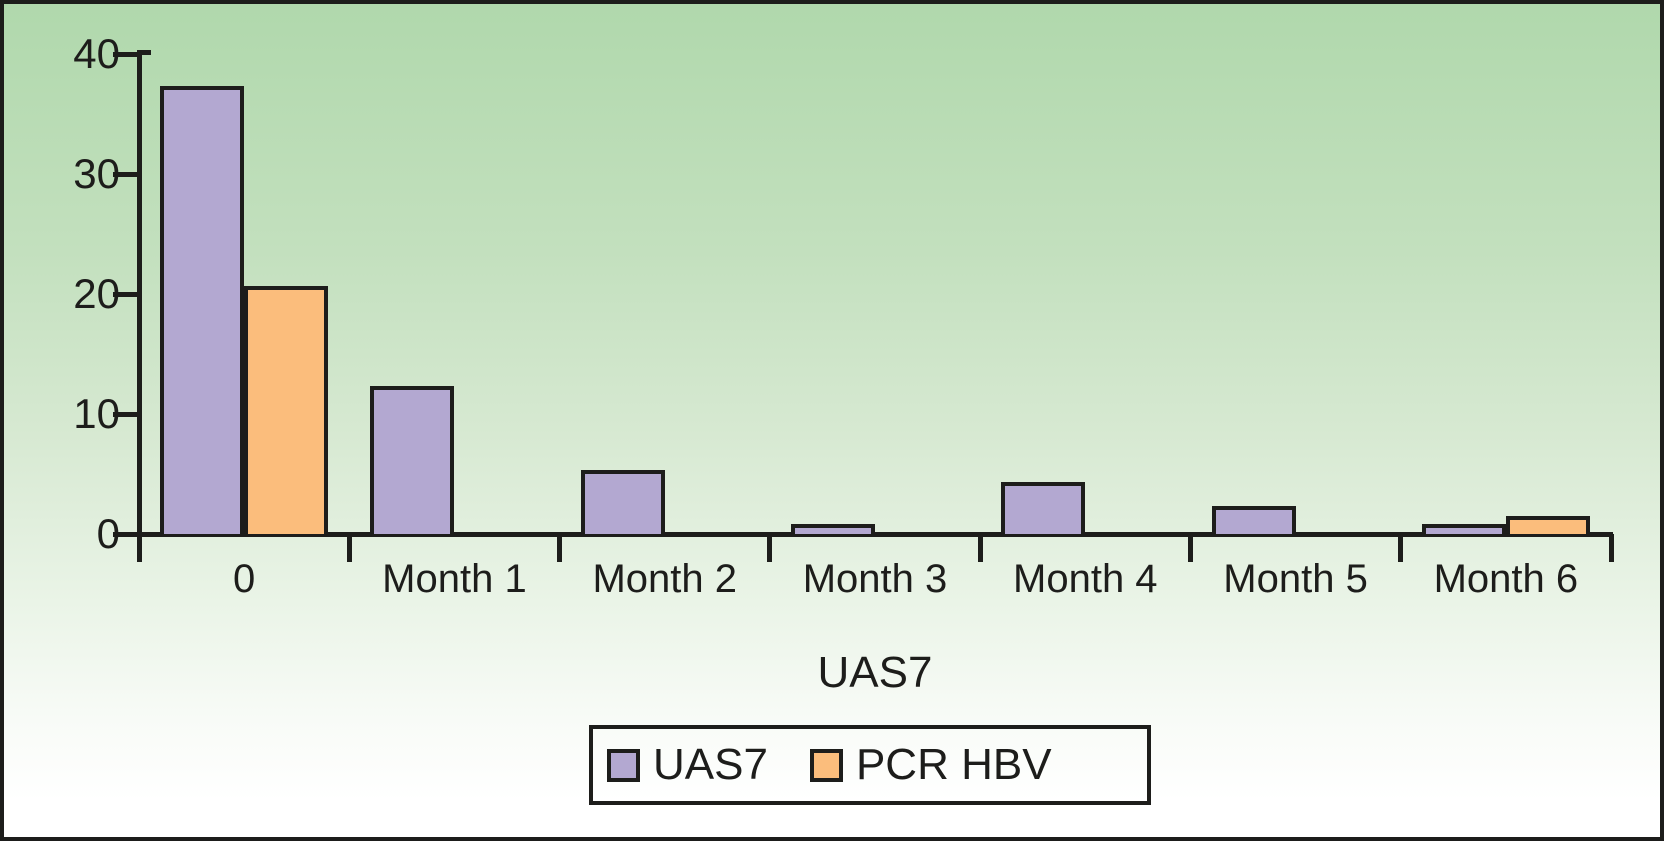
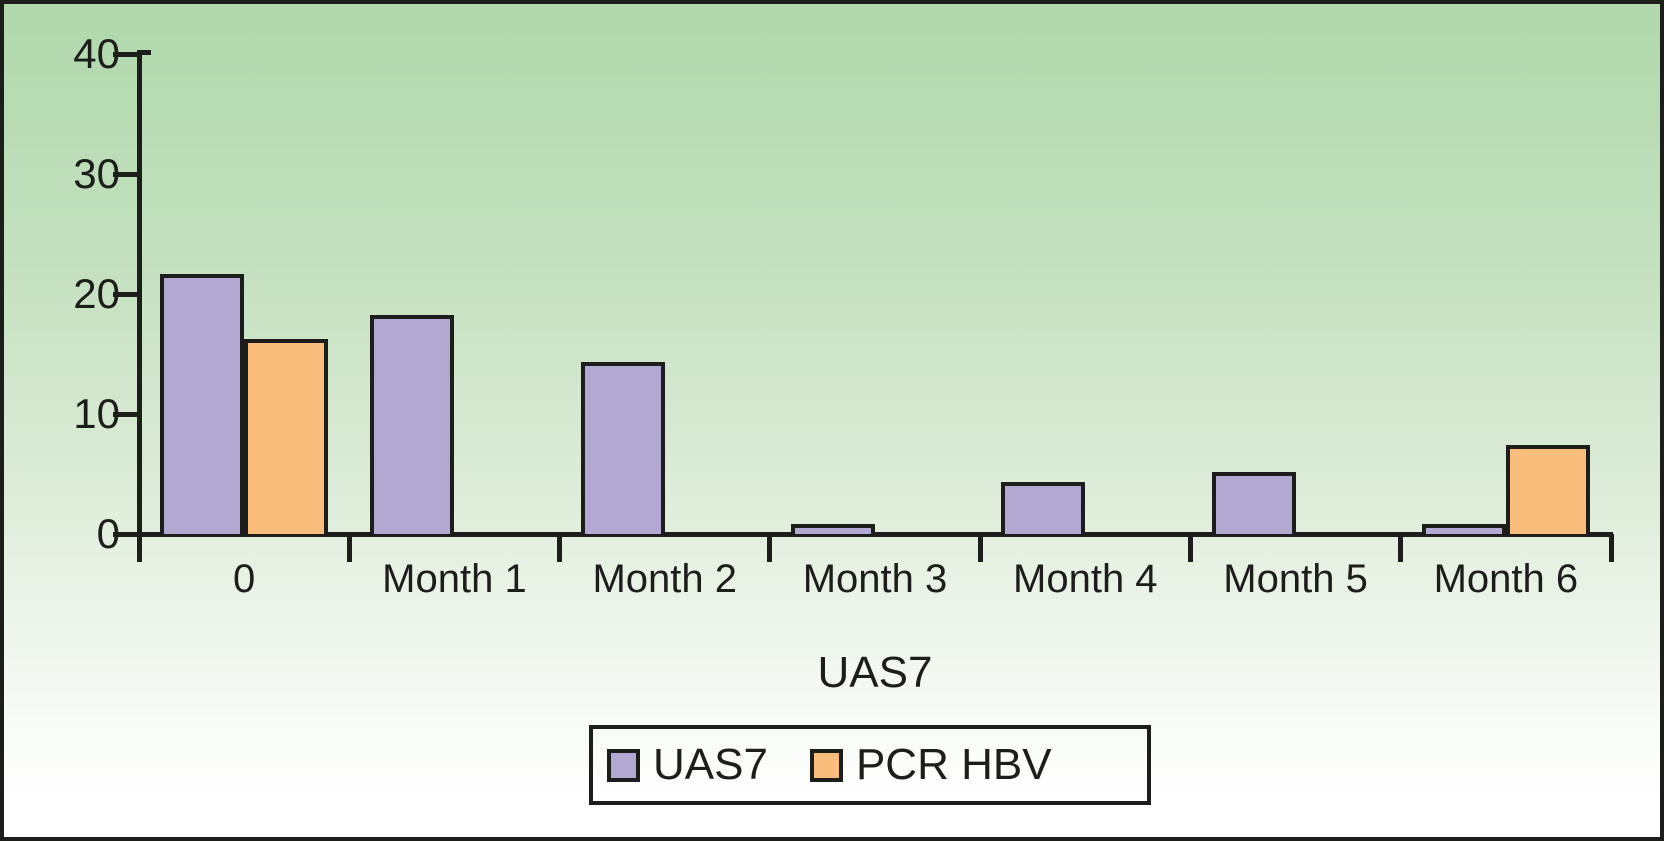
UAS7/0: 37.0 -> 21.3
PCR HBV/0: 20.3 -> 15.9
UAS7/Month 1: 12.0 -> 17.9
UAS7/Month 2: 5.0 -> 14.0
UAS7/Month 5: 2.0 -> 4.8
PCR HBV/Month 6: 1.2 -> 7.1
